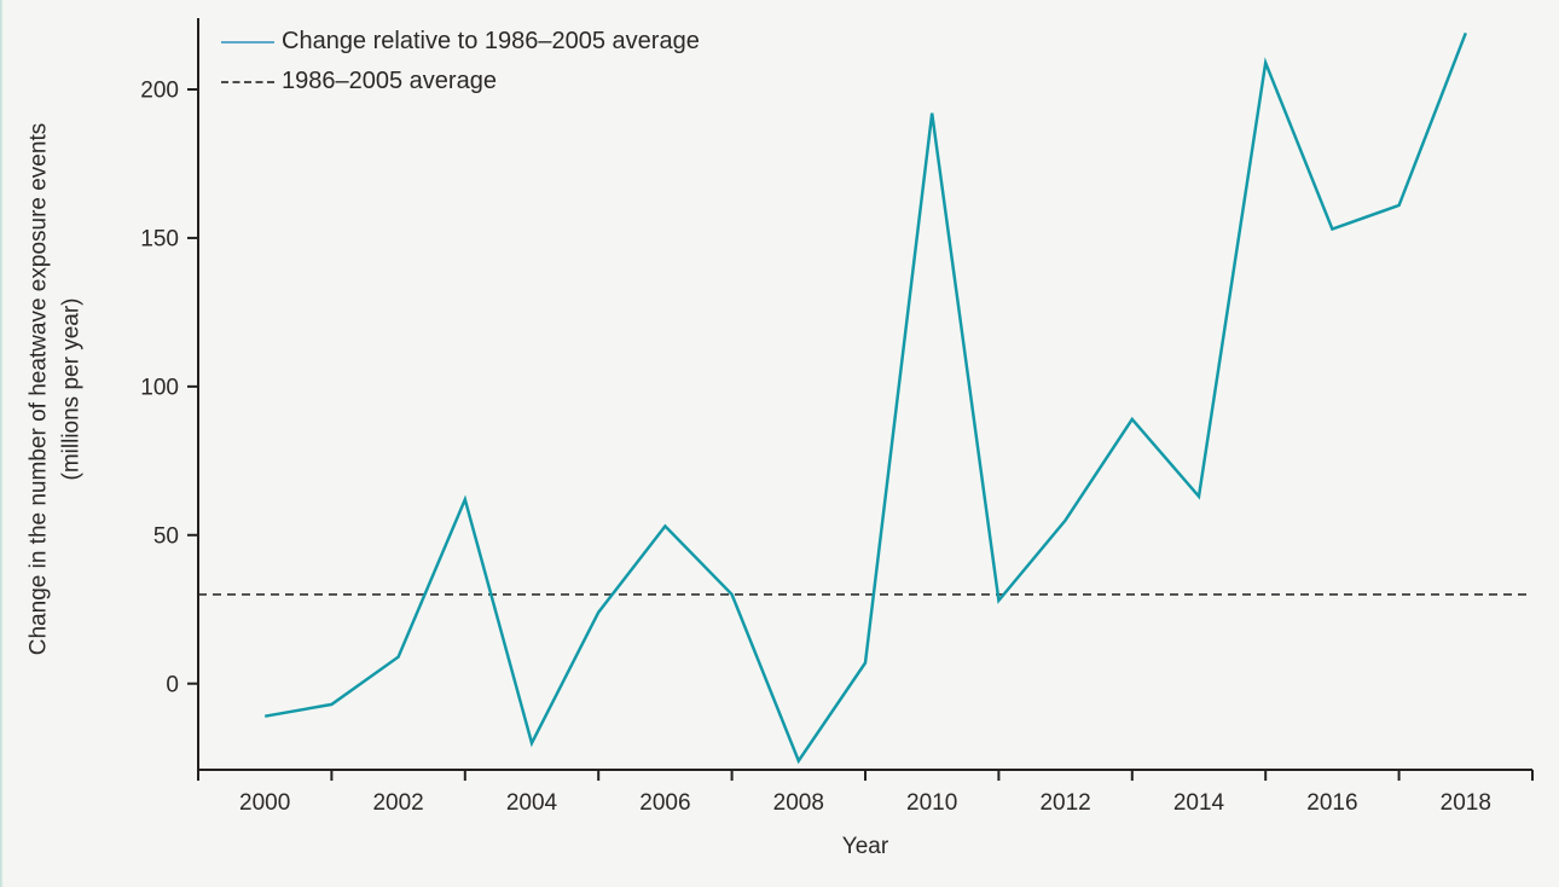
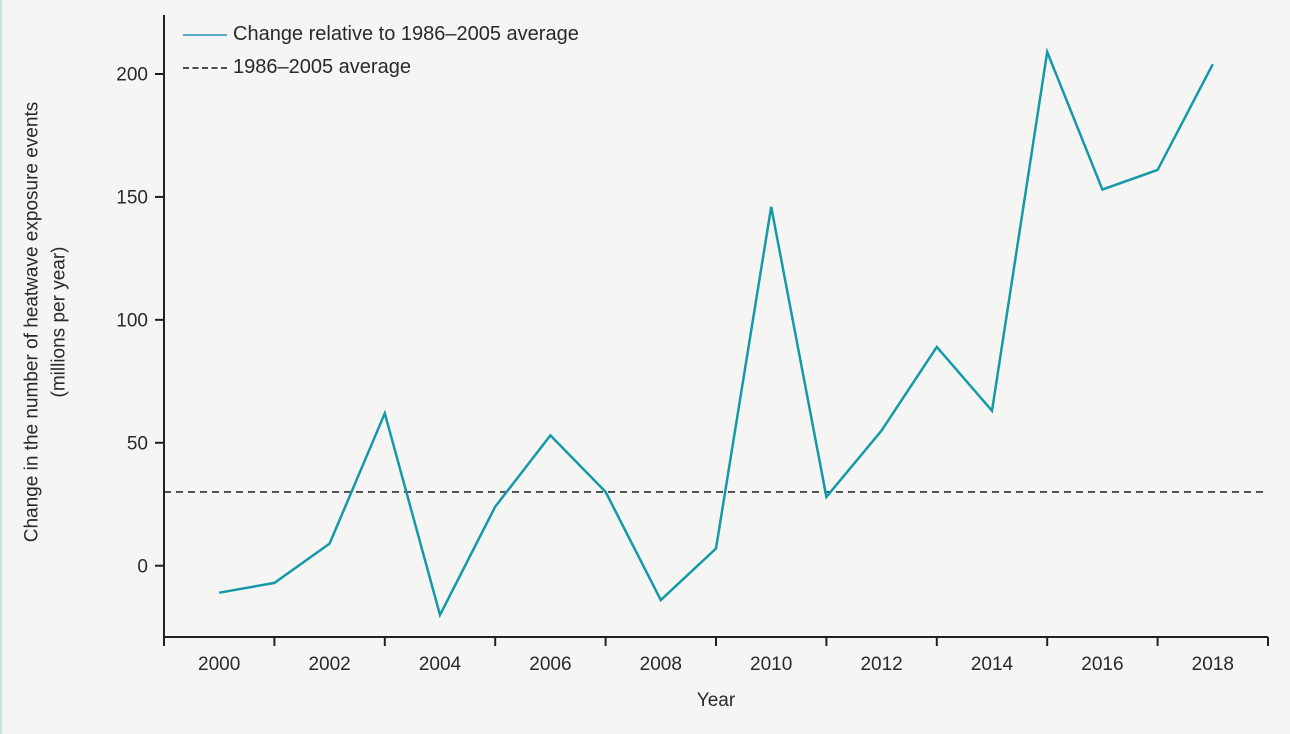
2008: -26 -> -14
2010: 192 -> 146
2018: 219 -> 204
